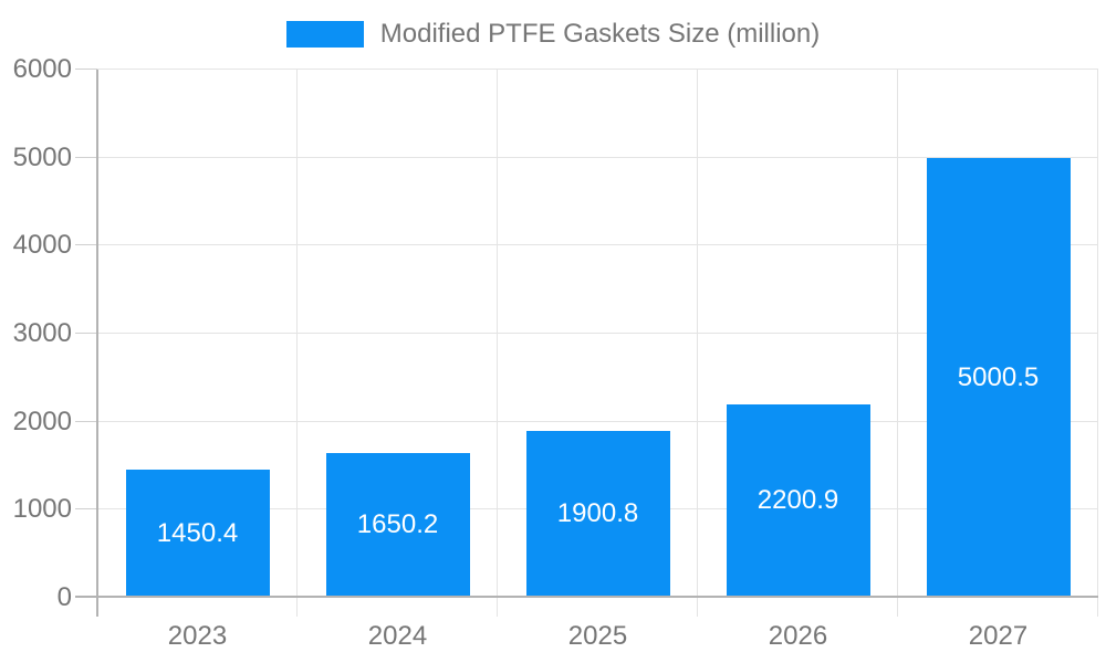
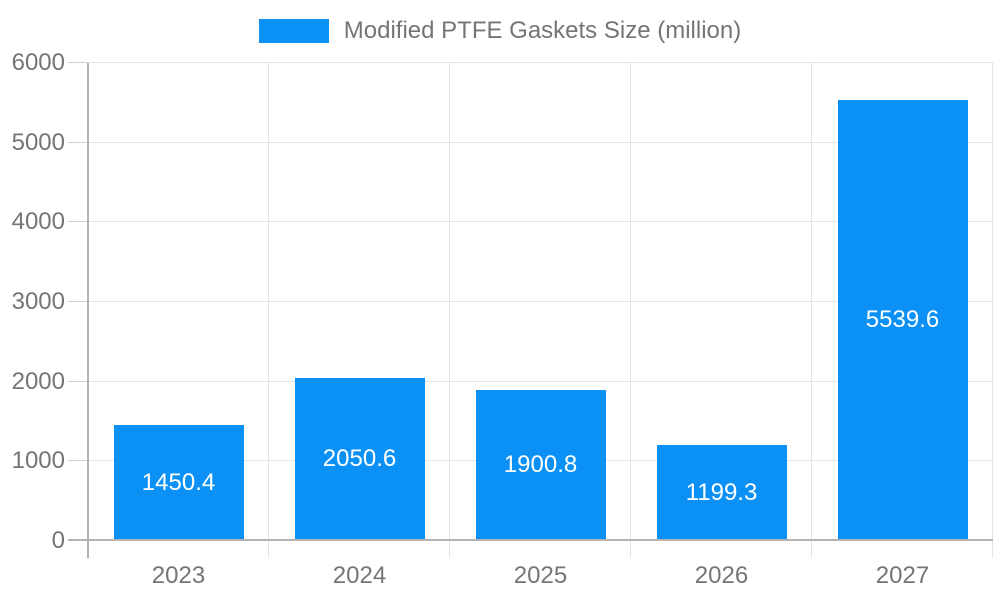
2024: 1650.2 -> 2050.6
2026: 2200.9 -> 1199.3
2027: 5000.5 -> 5539.6
